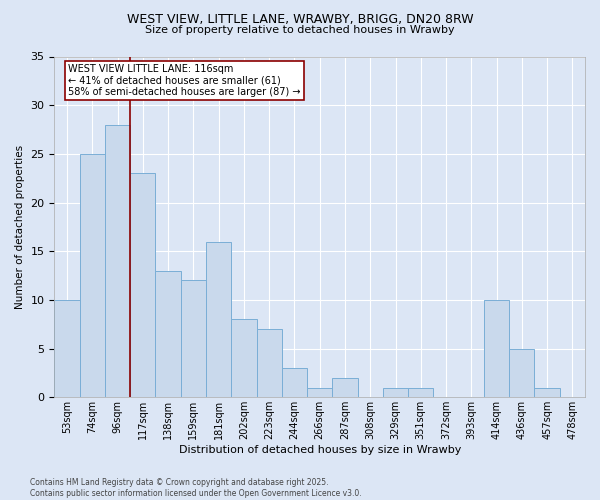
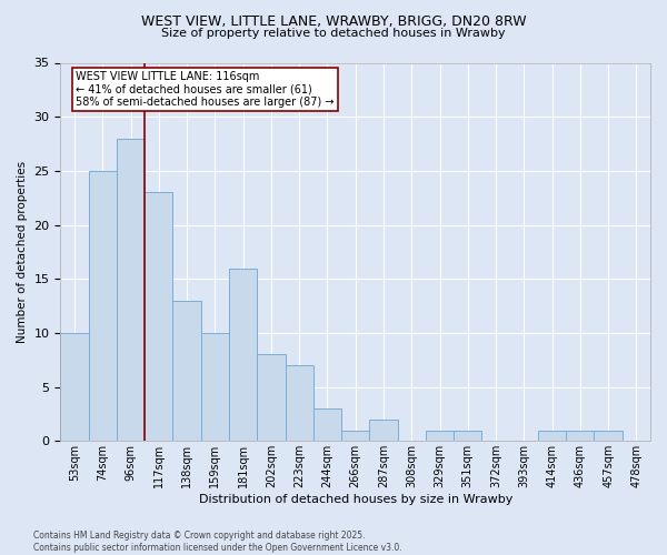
159sqm: 12 -> 10
414sqm: 10 -> 1
436sqm: 5 -> 1
